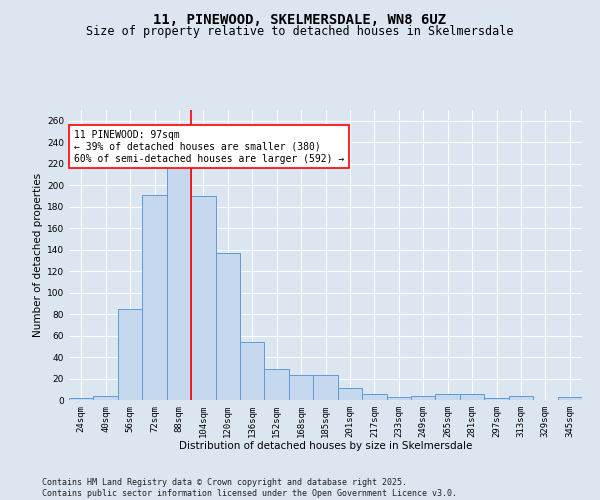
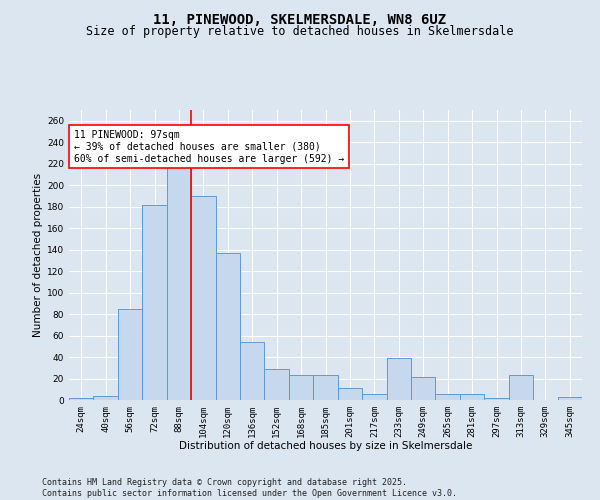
72sqm: 191 -> 182
233sqm: 3 -> 39
249sqm: 4 -> 21
313sqm: 4 -> 23
